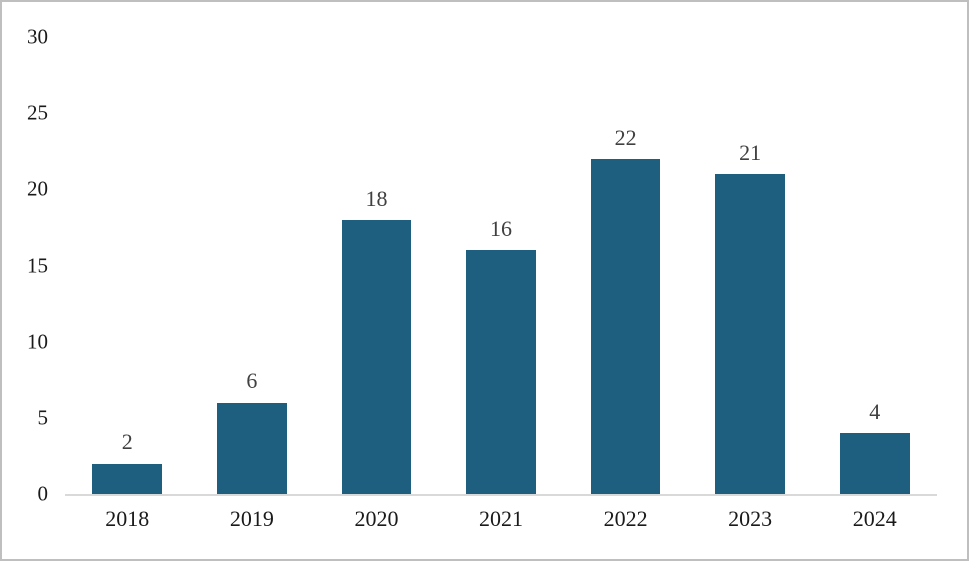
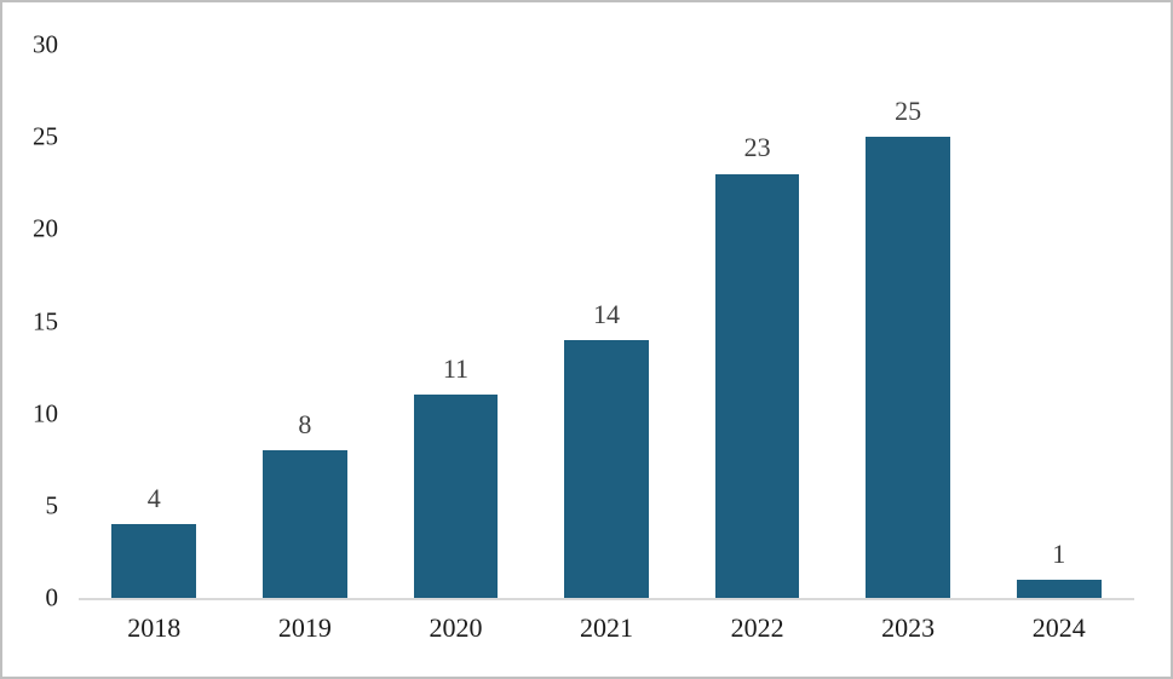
2018: 2 -> 4
2019: 6 -> 8
2020: 18 -> 11
2021: 16 -> 14
2022: 22 -> 23
2023: 21 -> 25
2024: 4 -> 1
